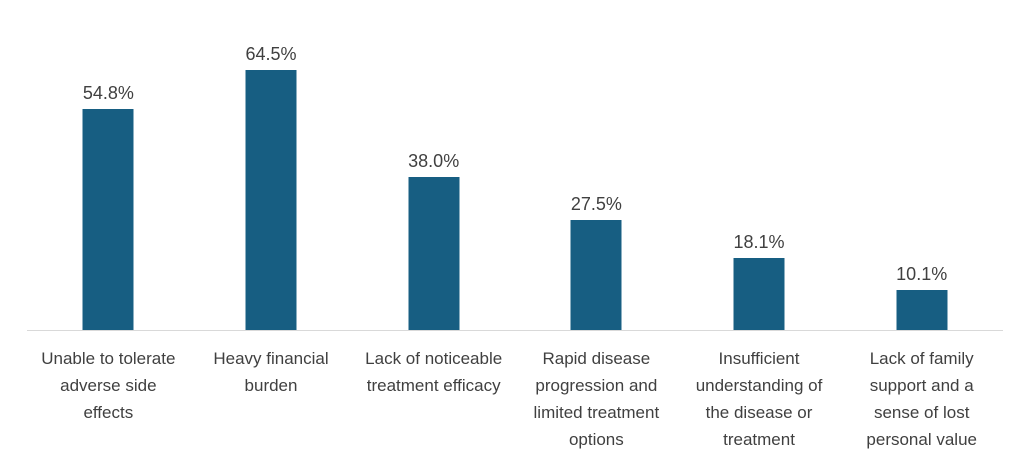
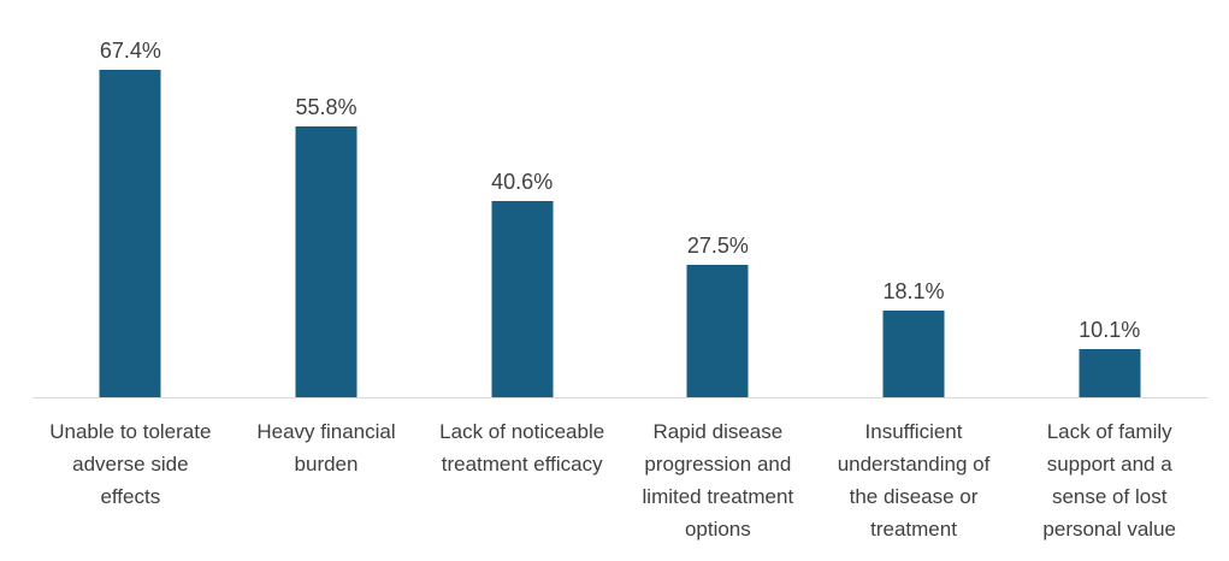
Unable to tolerate adverse side effects: 54.8% -> 67.4%
Heavy financial burden: 64.5% -> 55.8%
Lack of noticeable treatment efficacy: 38.0% -> 40.6%
